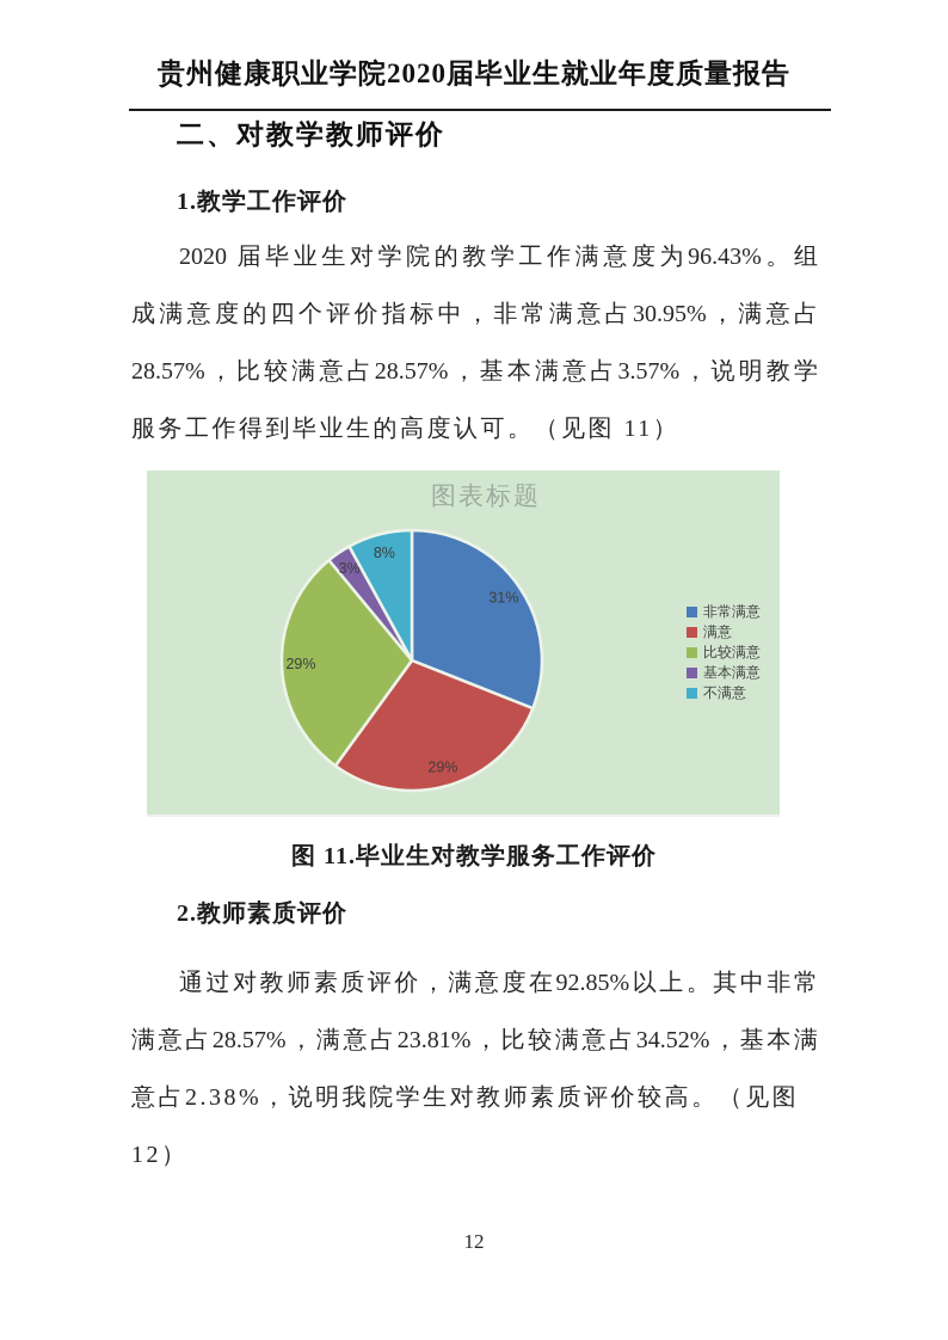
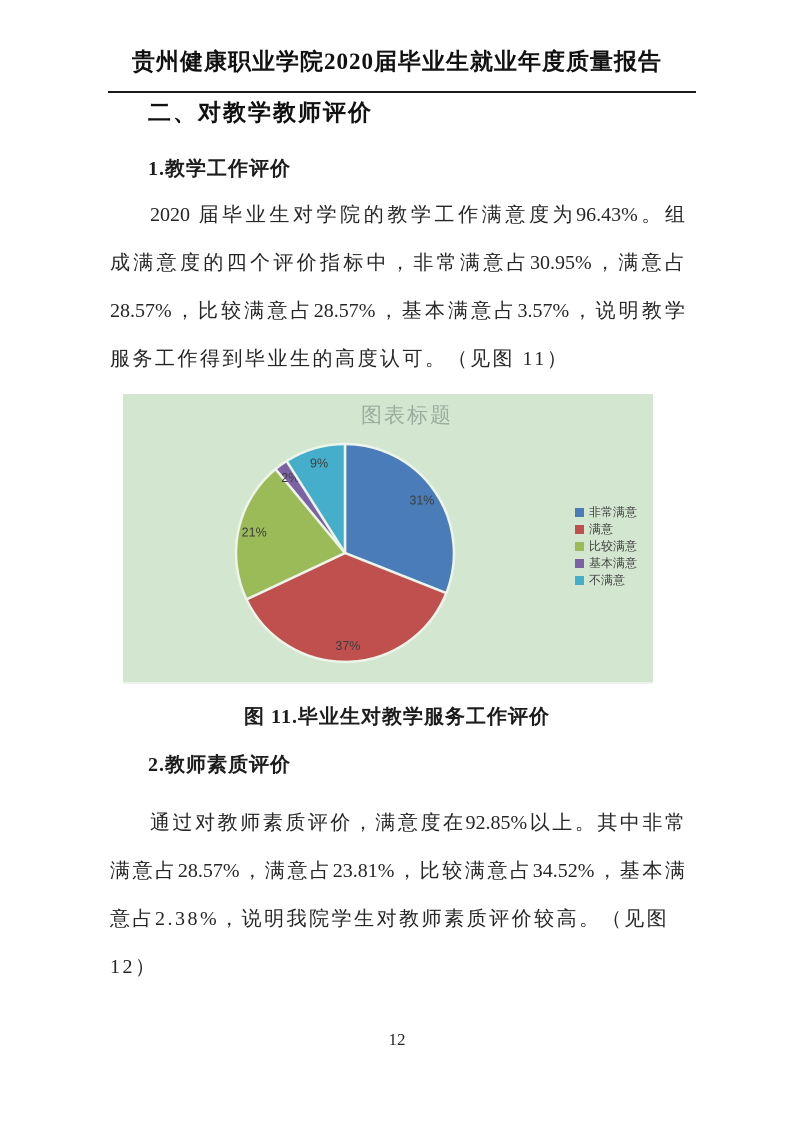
满意: 29% -> 37%
比较满意: 29% -> 21%
基本满意: 3% -> 2%
不满意: 8% -> 9%
